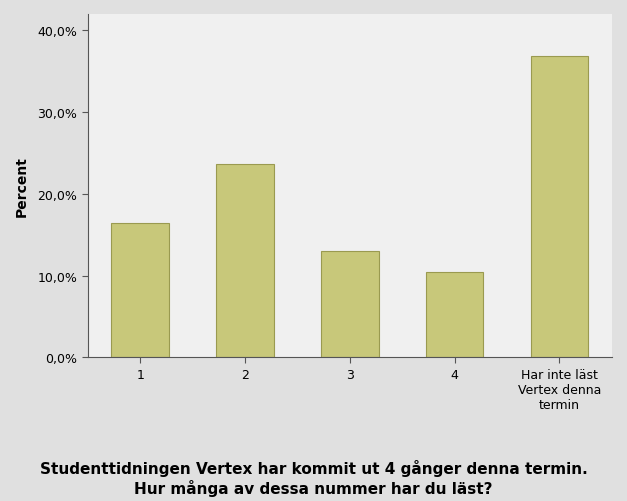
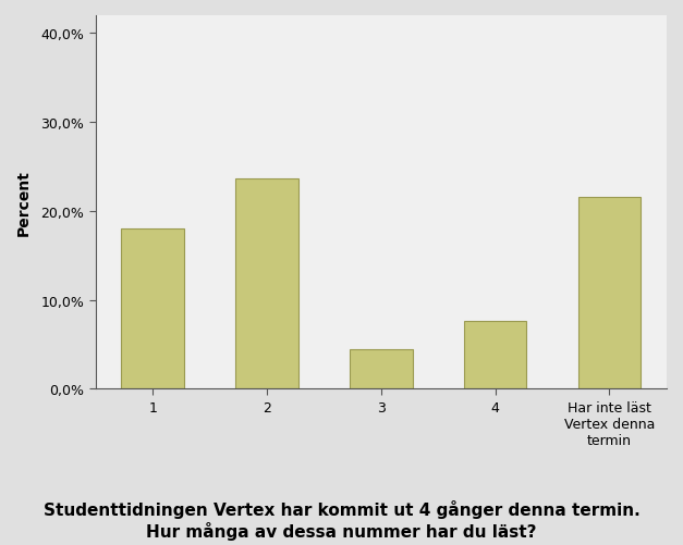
1: 16,4% -> 18,0%
3: 13,0% -> 4,4%
4: 10,4% -> 7,6%
Har inte läst Vertex denna termin: 36,9% -> 21,6%
